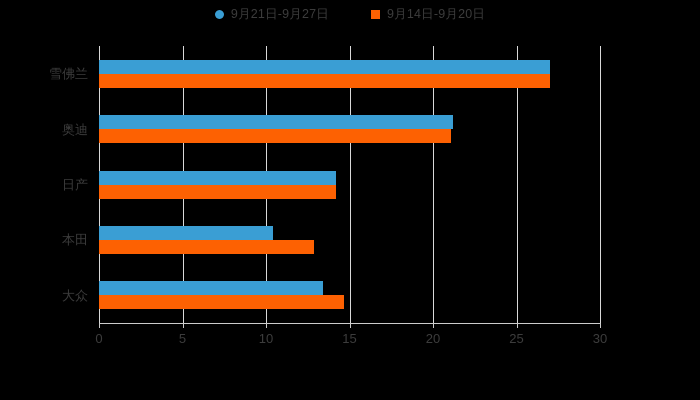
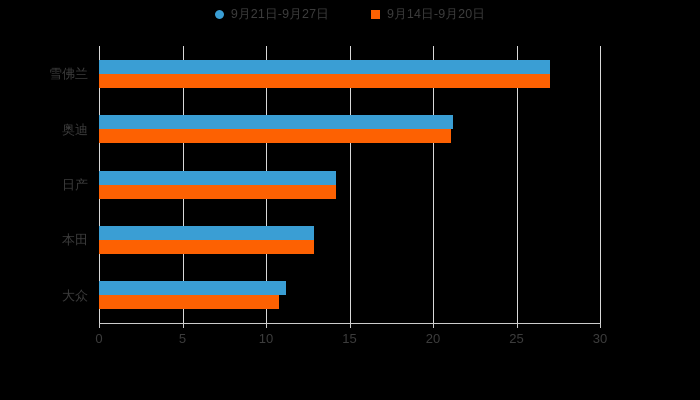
9月21日-9月27日/大众: 13.4 -> 11.2
9月14日-9月20日/大众: 14.7 -> 10.8
9月21日-9月27日/本田: 10.4 -> 12.9
